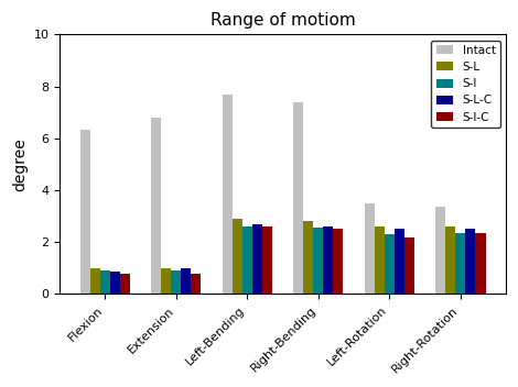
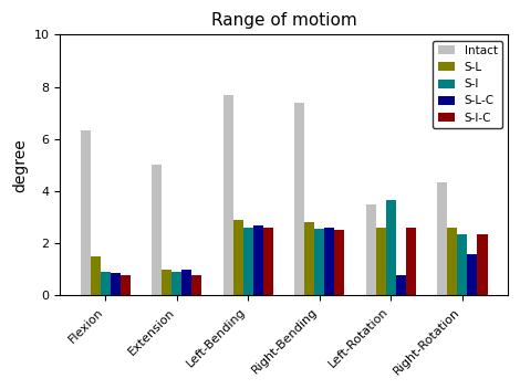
S-L/Flexion: 1.0 -> 1.5
Intact/Extension: 6.80 -> 5.00
S-l/Left-Rotation: 2.30 -> 3.65
S-L-C/Left-Rotation: 2.50 -> 0.80
S-I-C/Left-Rotation: 2.20 -> 2.60
Intact/Right-Rotation: 3.35 -> 4.35
S-L-C/Right-Rotation: 2.50 -> 1.60
